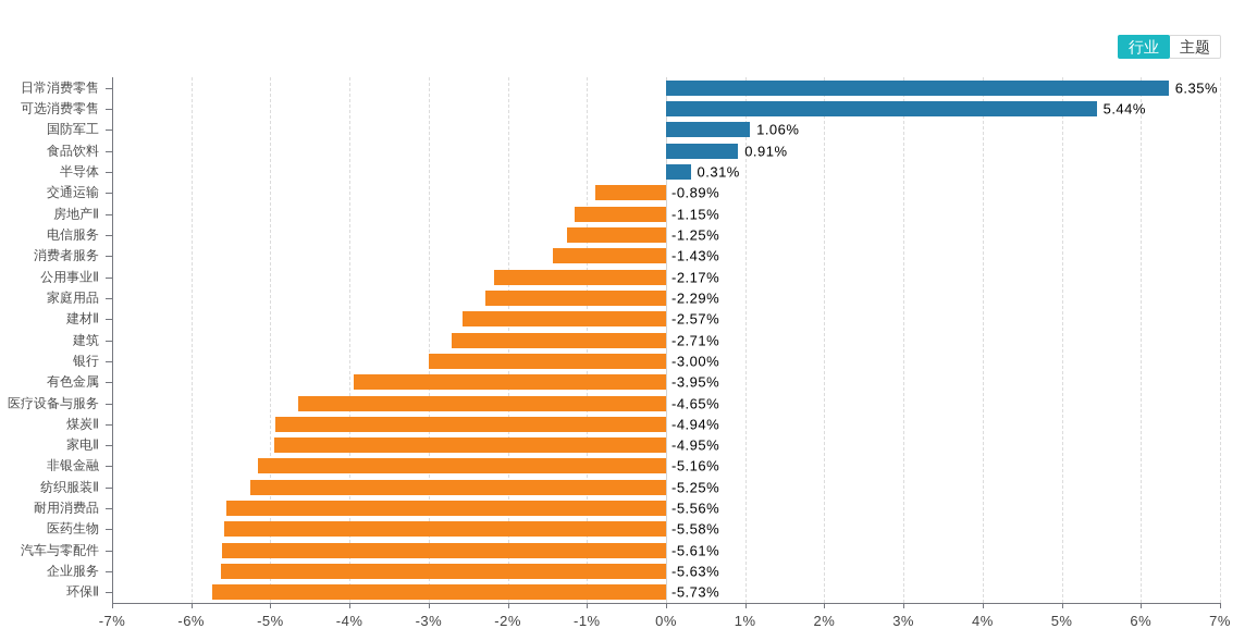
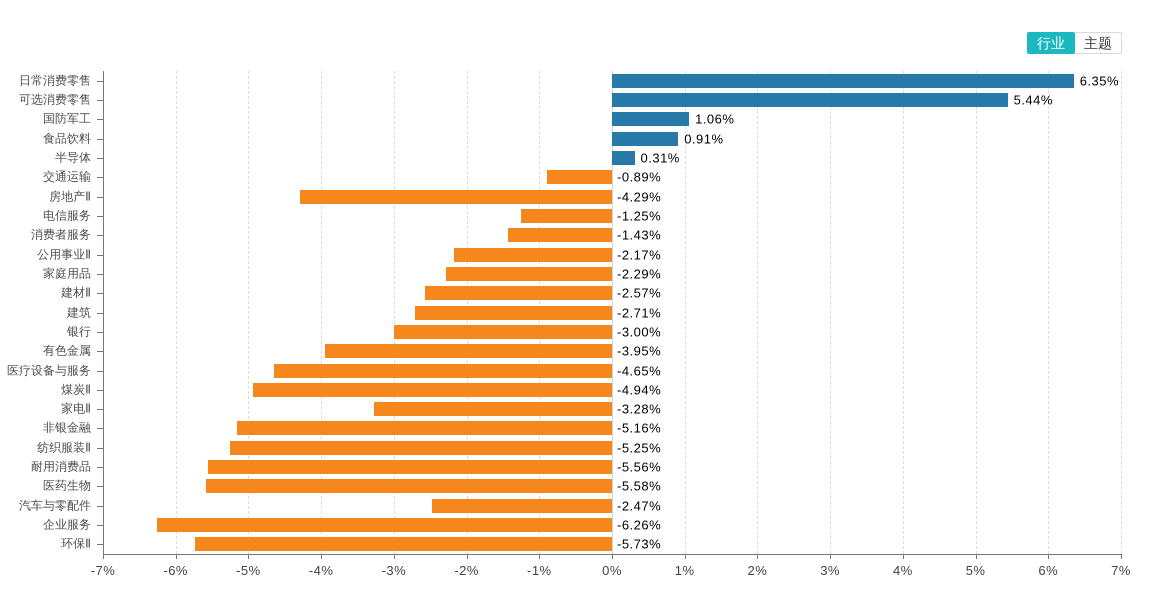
房地产Ⅱ: -1.15% -> -4.29%
家电Ⅱ: -4.95% -> -3.28%
汽车与零配件: -5.61% -> -2.47%
企业服务: -5.63% -> -6.26%
